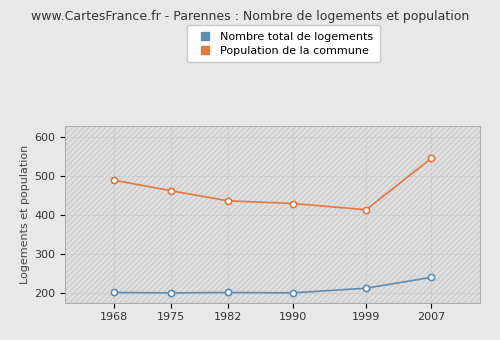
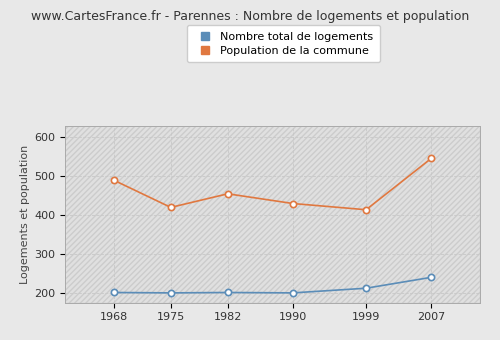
Population de la commune/1975: 463 -> 420
Population de la commune/1982: 437 -> 455
